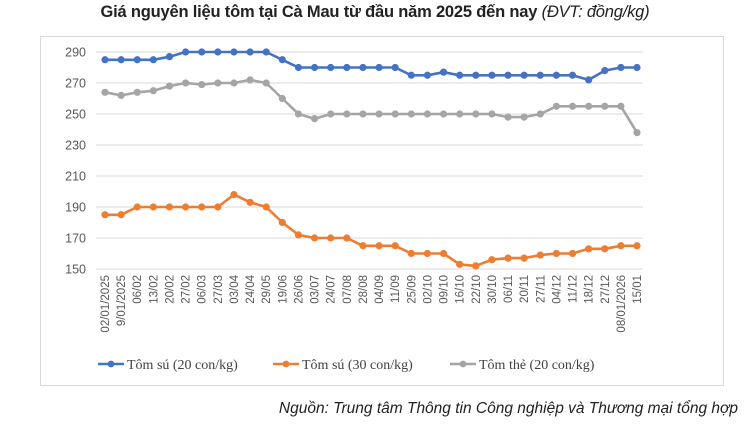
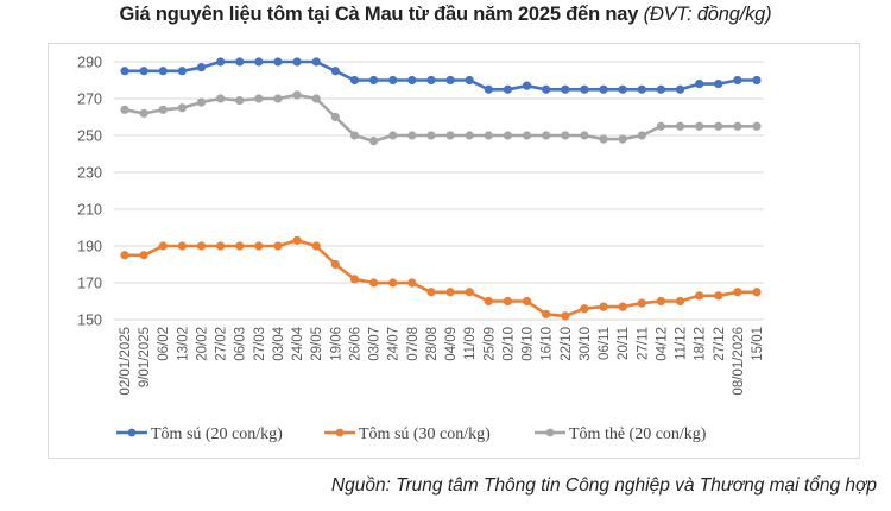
Tôm sú (30 con/kg)/03/04: 198 -> 190
Tôm sú (20 con/kg)/18/12: 272 -> 278
Tôm thẻ (20 con/kg)/15/01: 238 -> 255
